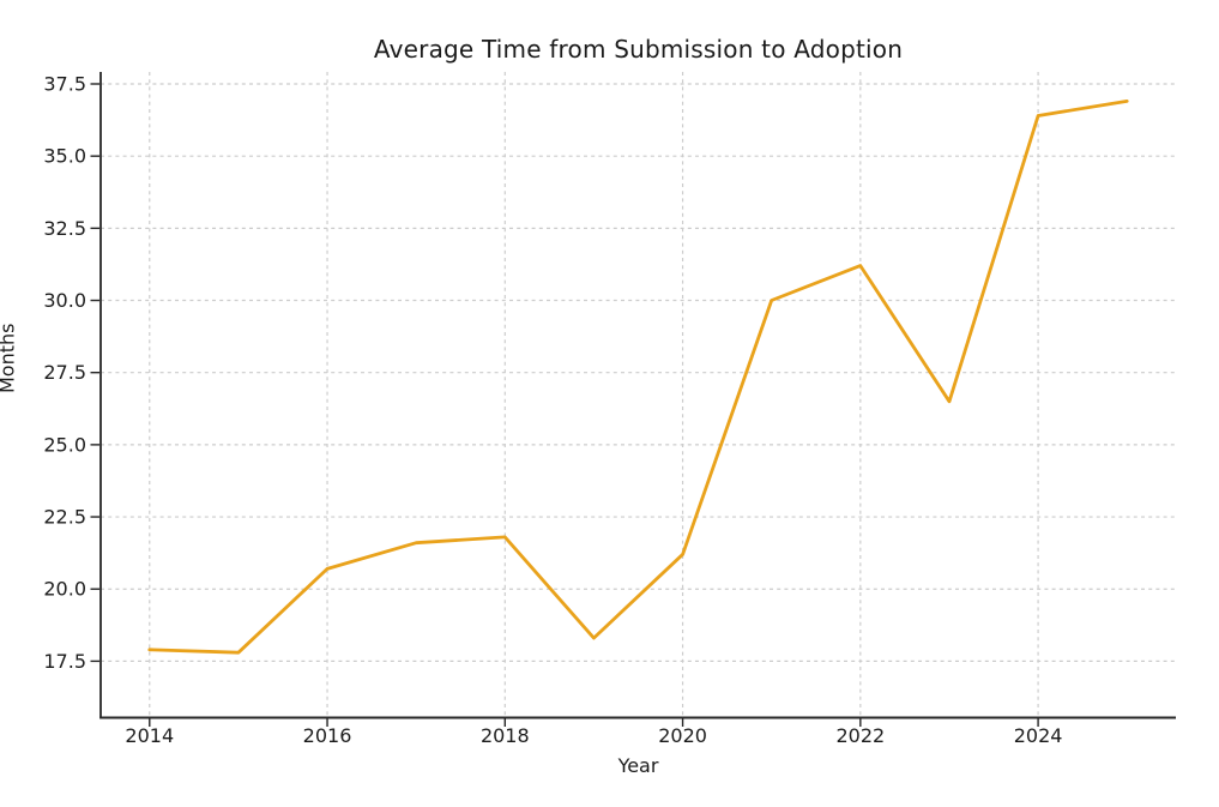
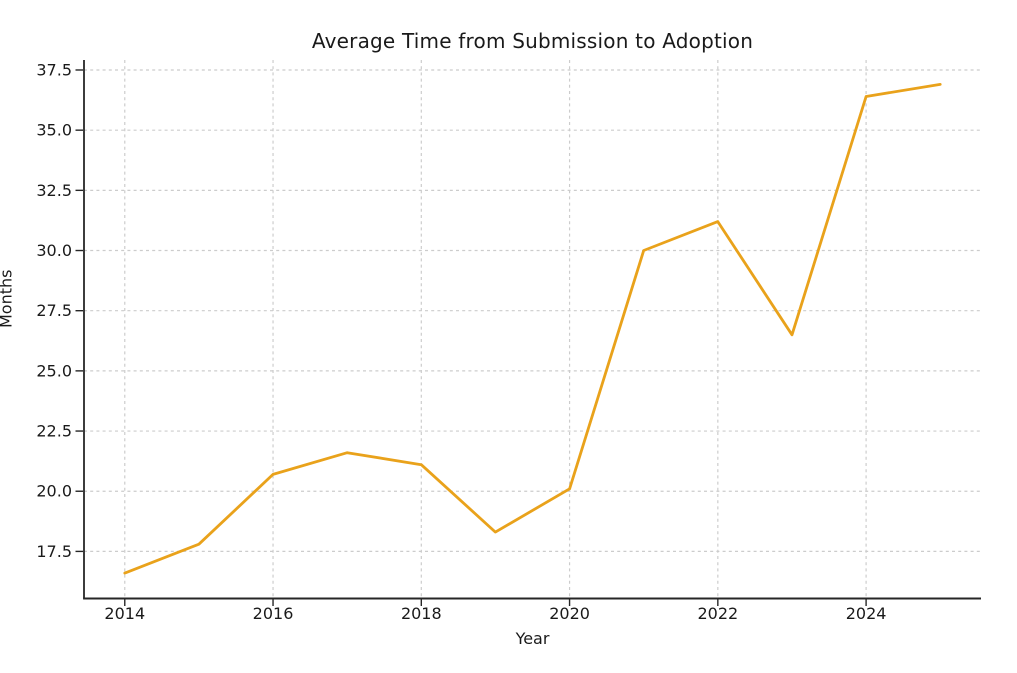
2014: 17.9 -> 16.6
2018: 21.8 -> 21.1
2020: 21.2 -> 20.1
